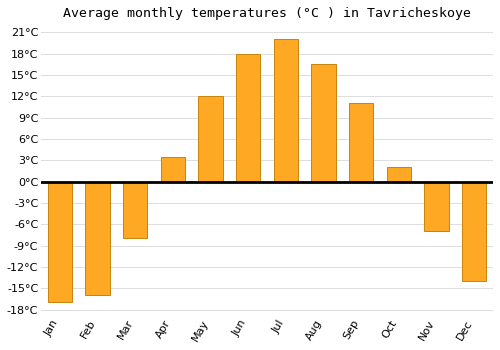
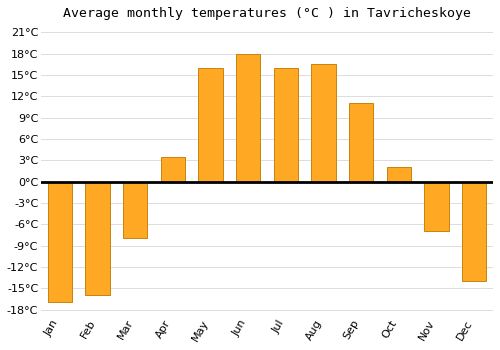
May: 12.0°C -> 16.0°C
Jul: 20.0°C -> 16.0°C
